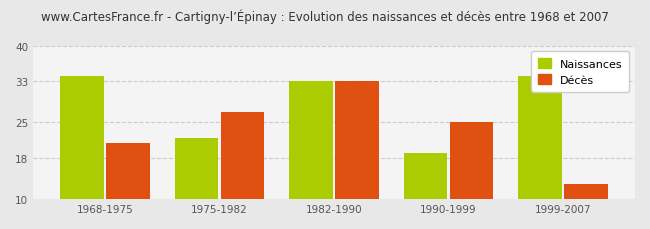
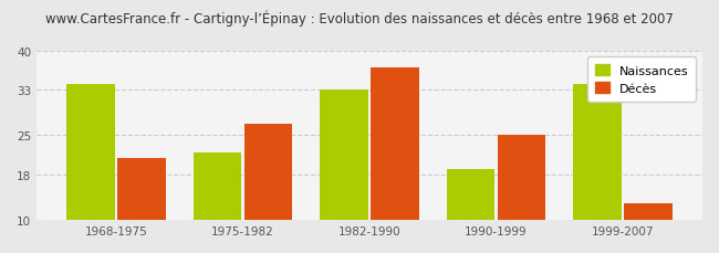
Décès/1982-1990: 33 -> 37
